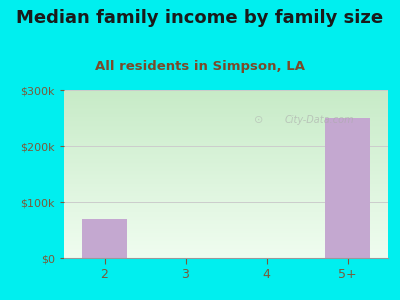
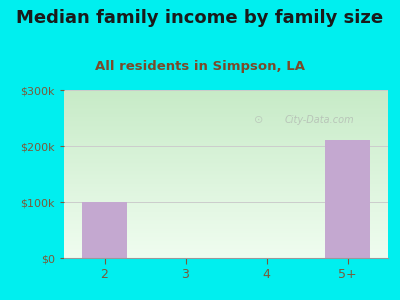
2: $70k -> $100k
5+: $250k -> $210k
